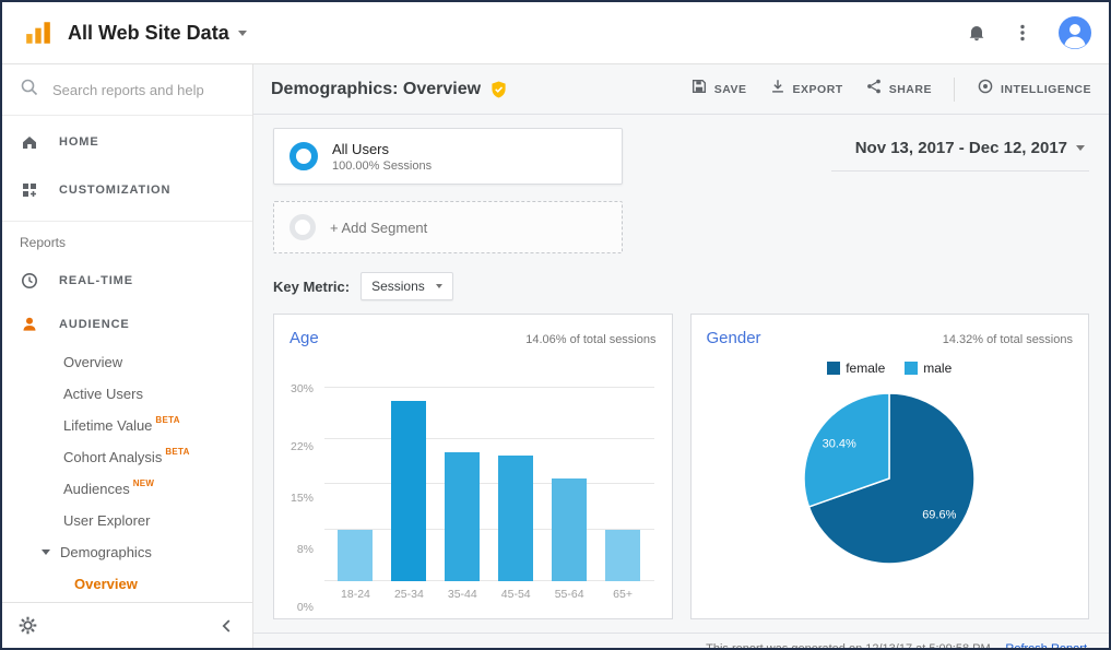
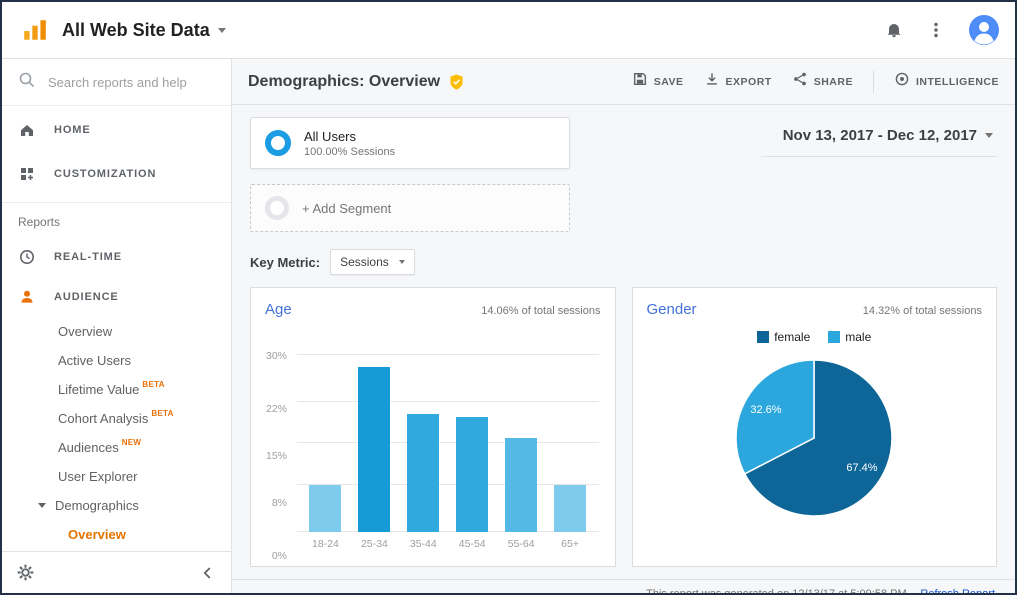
Gender/female: 69.6% -> 67.4%
Gender/male: 30.4% -> 32.6%
